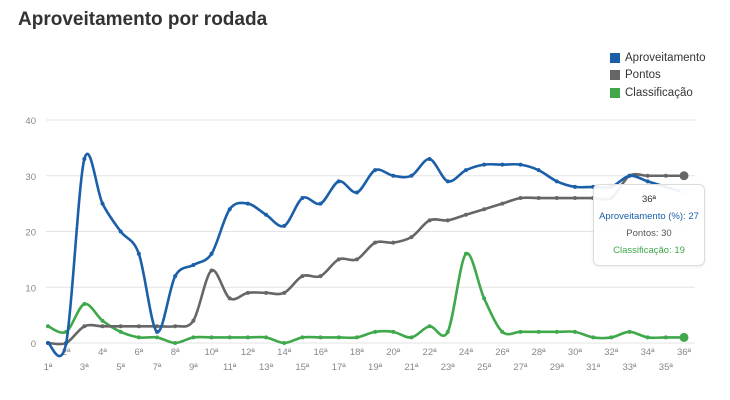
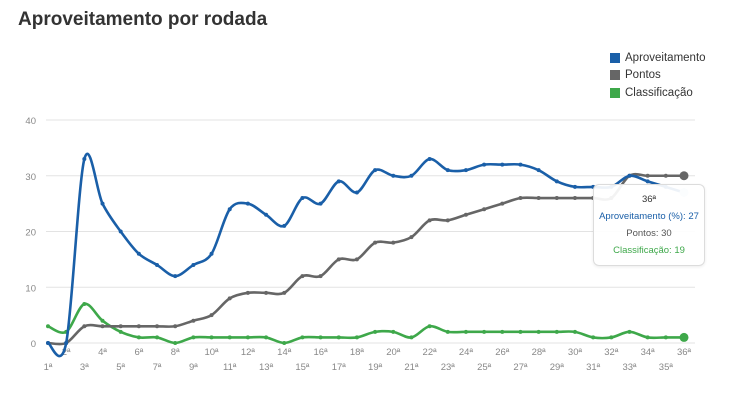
Aproveitamento/7ª: 2 -> 14
Pontos/10ª: 13 -> 5
Aproveitamento/23ª: 29 -> 31
Classificação/24ª: 16 -> 2
Classificação/25ª: 8 -> 2
